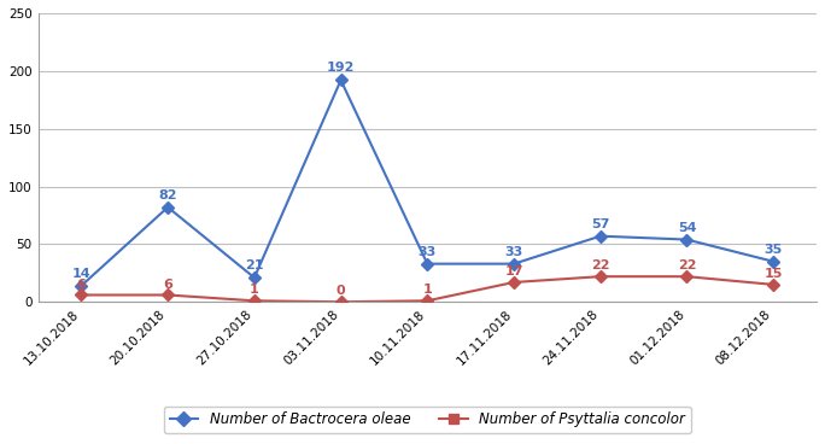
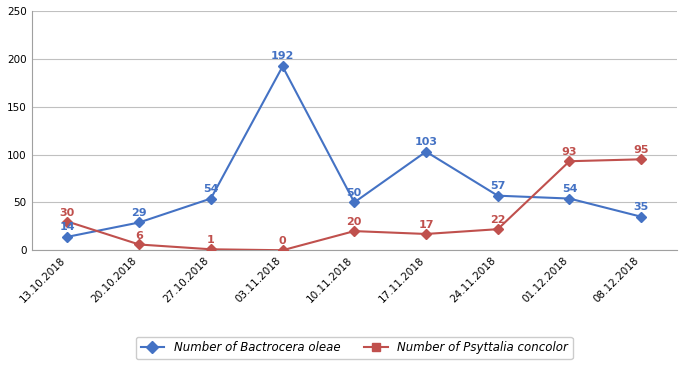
Number of Psyttalia concolor/13.10.2018: 6 -> 30
Number of Bactrocera oleae/20.10.2018: 82 -> 29
Number of Bactrocera oleae/27.10.2018: 21 -> 54
Number of Bactrocera oleae/10.11.2018: 33 -> 50
Number of Psyttalia concolor/10.11.2018: 1 -> 20
Number of Bactrocera oleae/17.11.2018: 33 -> 103
Number of Psyttalia concolor/01.12.2018: 22 -> 93
Number of Psyttalia concolor/08.12.2018: 15 -> 95
